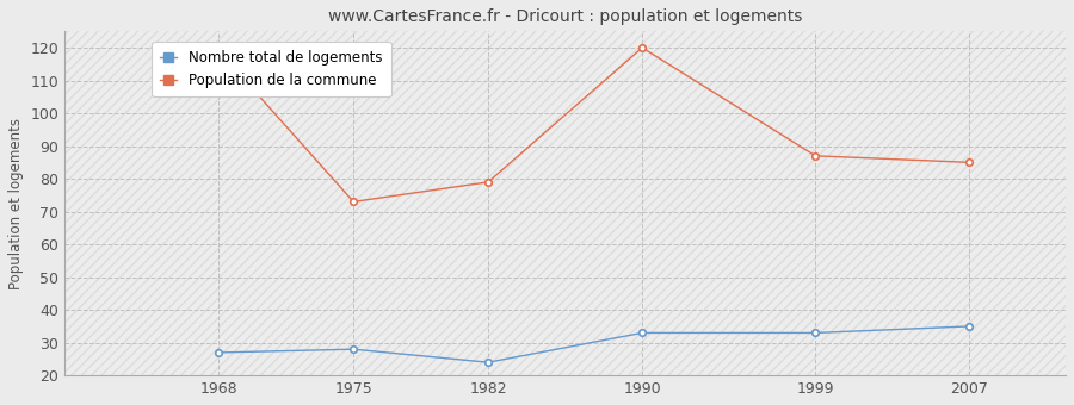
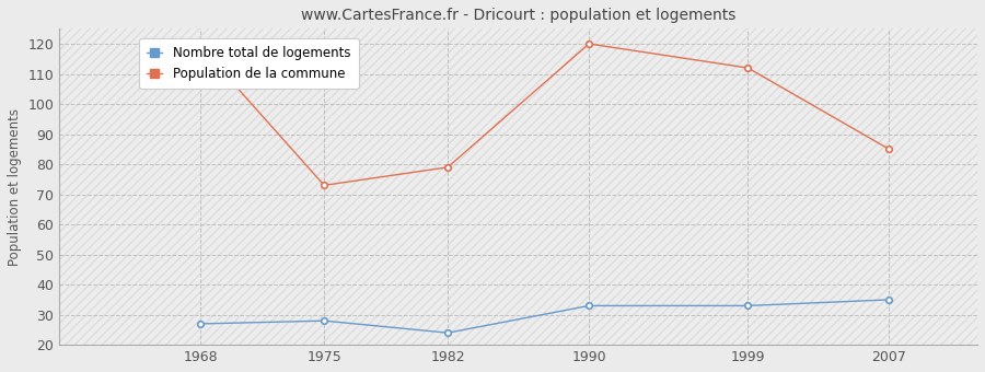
Population de la commune/1999: 87 -> 112
